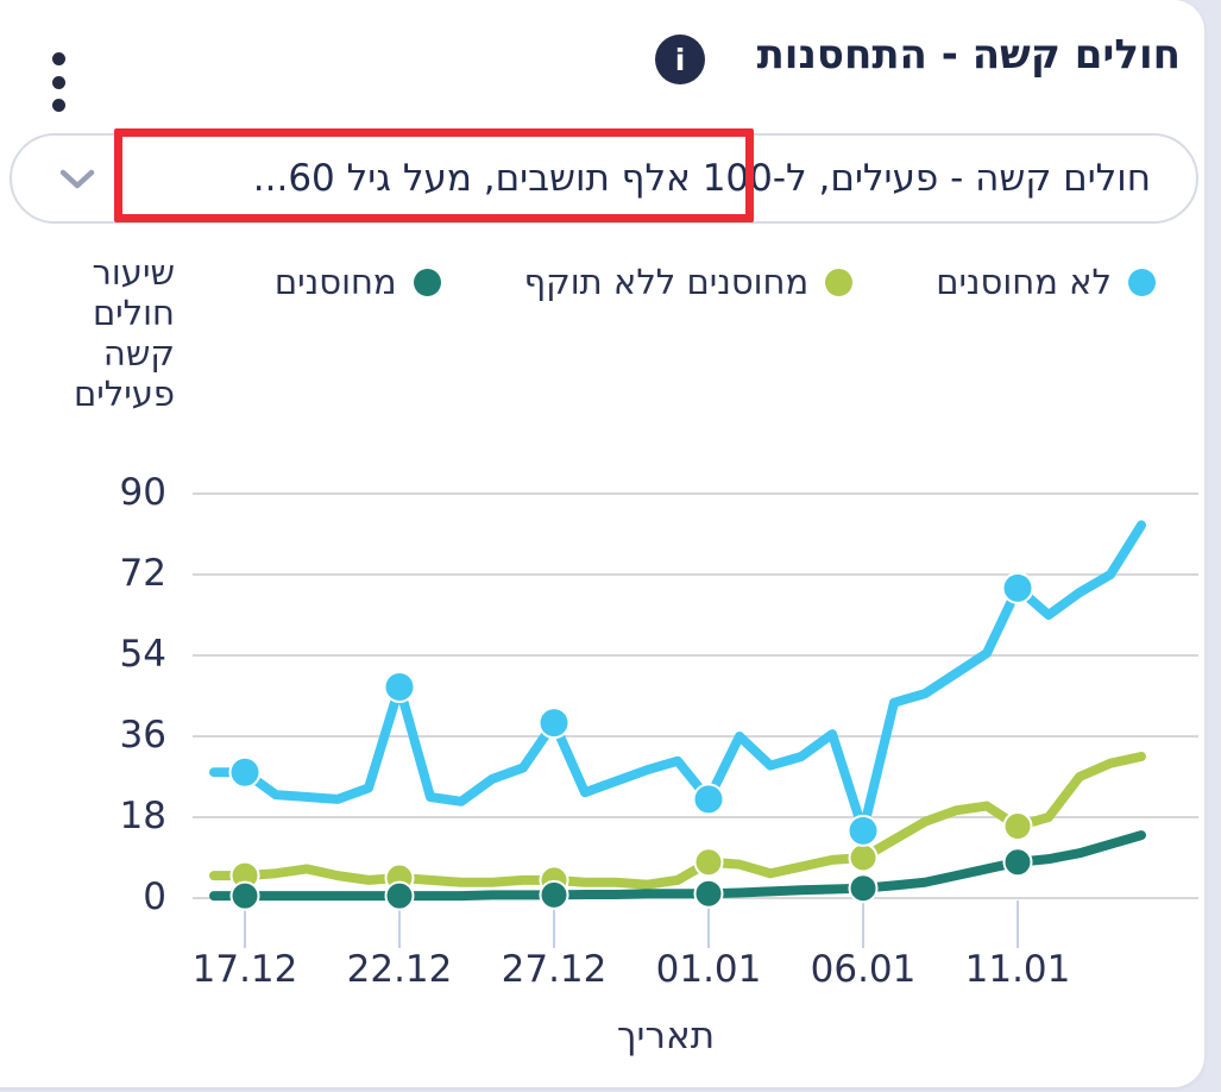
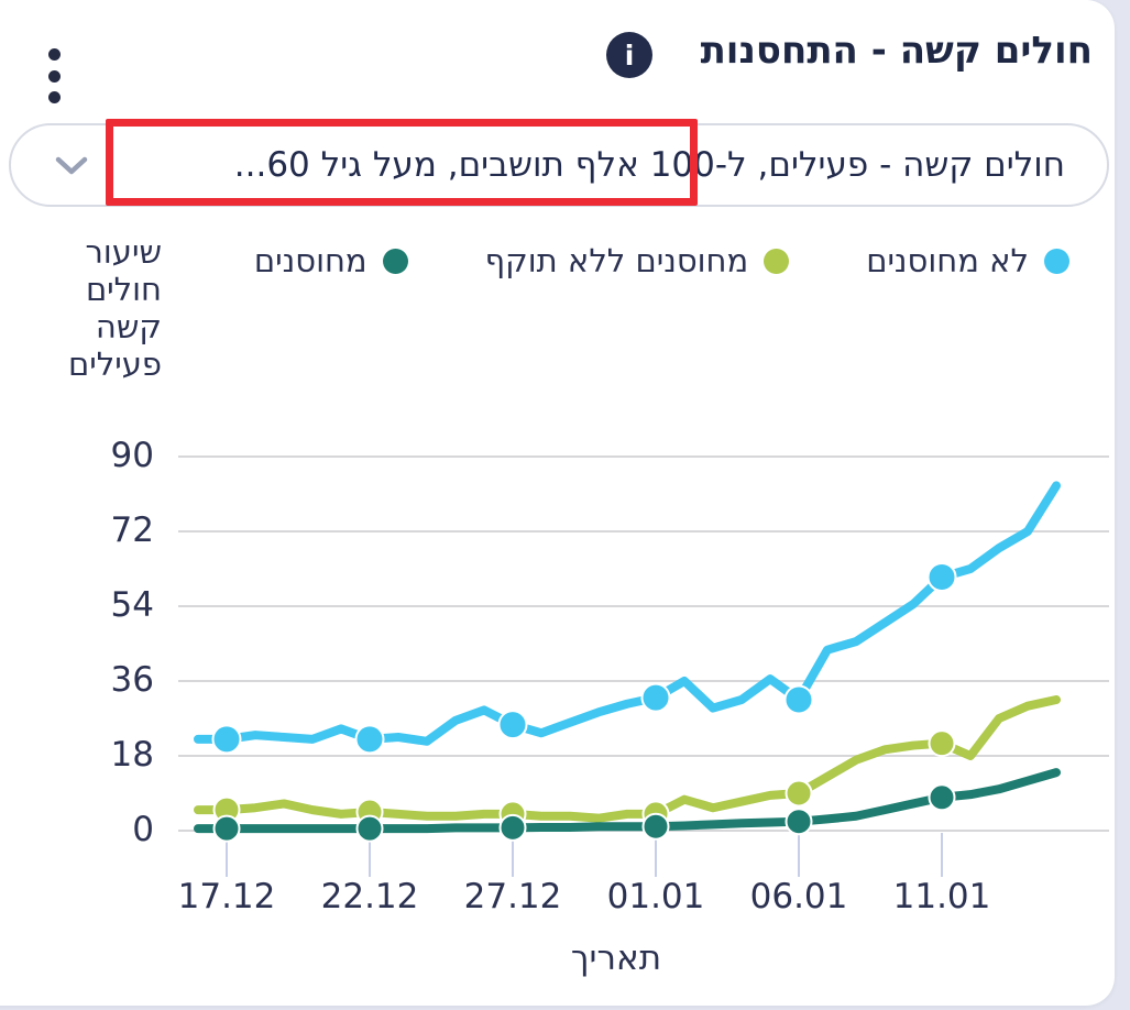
לא מחוסנים/17.12: 28 -> 22
לא מחוסנים/22.12: 47 -> 22
לא מחוסנים/27.12: 39 -> 26
לא מחוסנים/01.01: 22 -> 32
מחוסנים ללא תוקף/01.01: 8 -> 4
לא מחוסנים/06.01: 15 -> 32
לא מחוסנים/11.01: 69 -> 61
מחוסנים ללא תוקף/11.01: 16 -> 21
